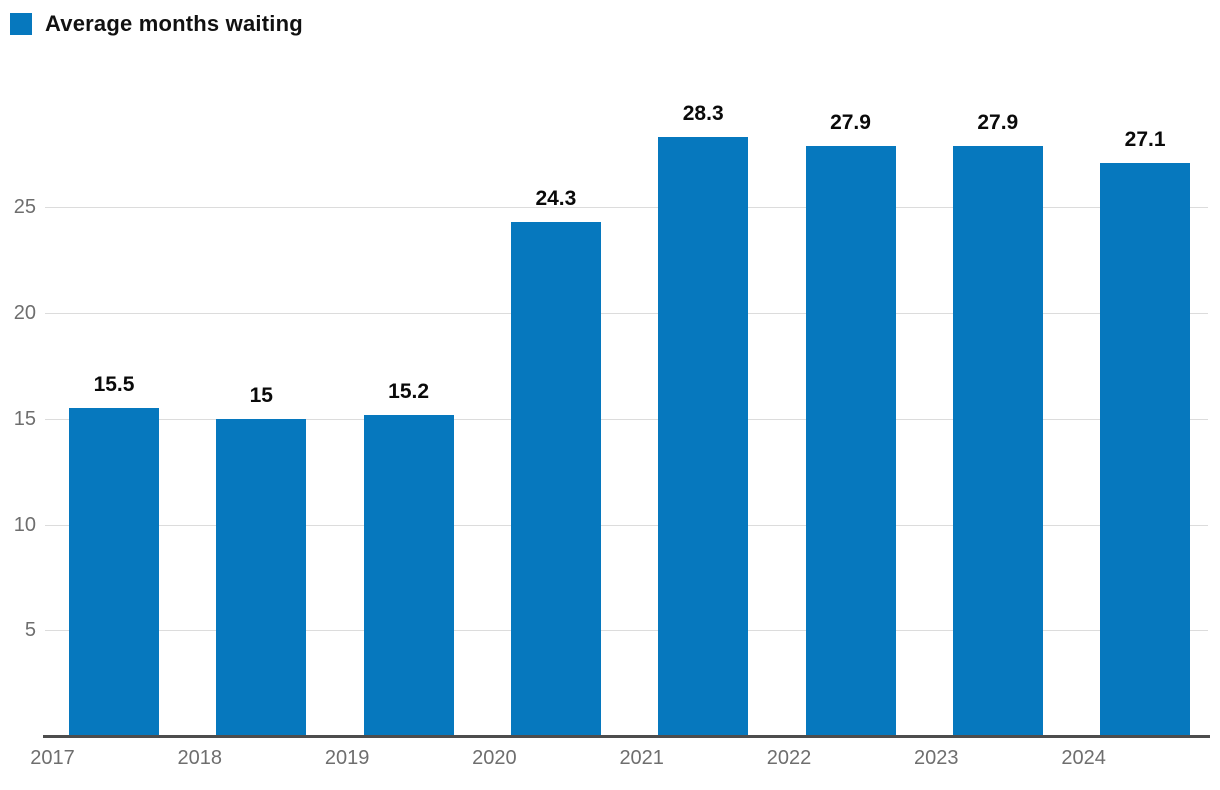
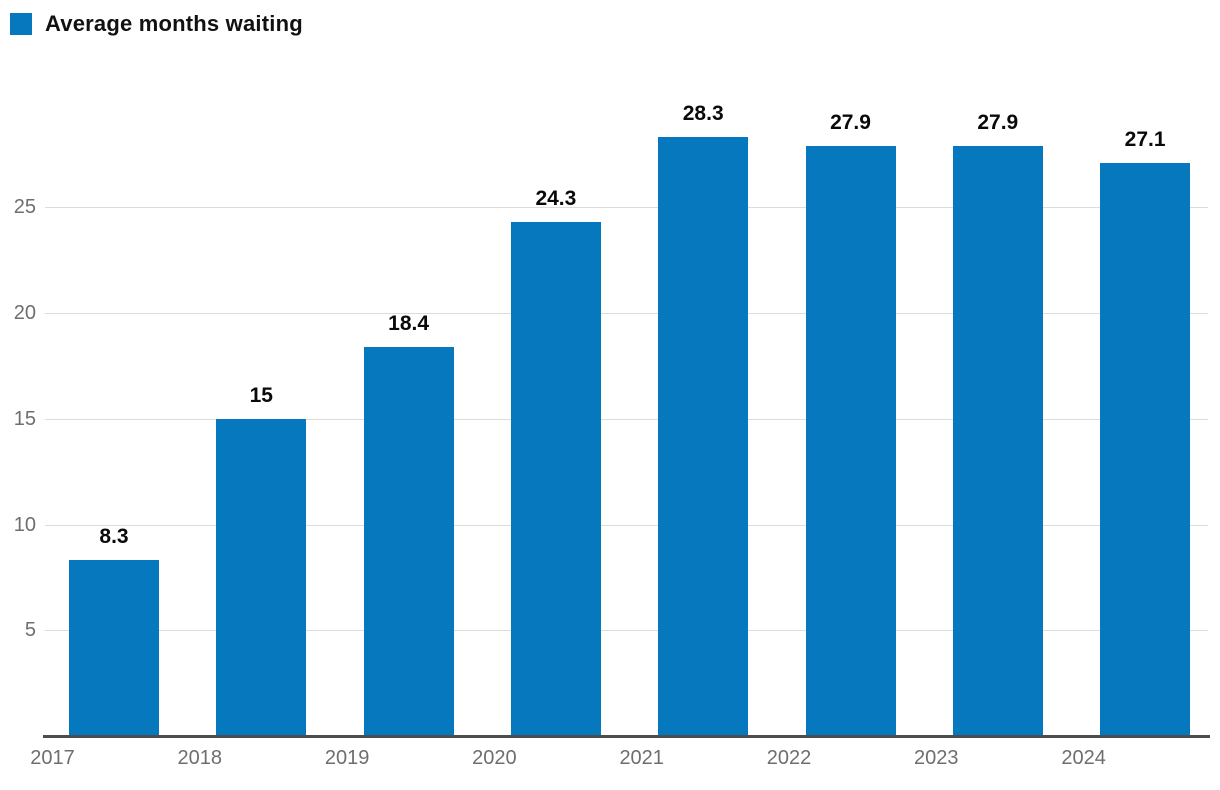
2017: 15.5 -> 8.3
2019: 15.2 -> 18.4
